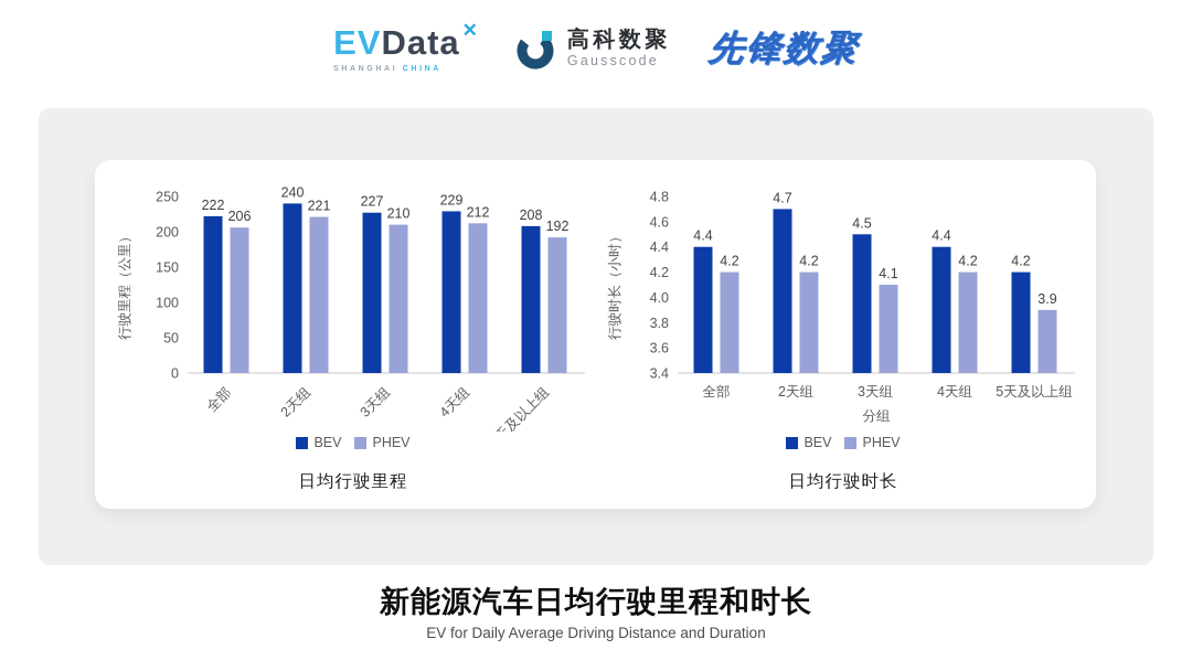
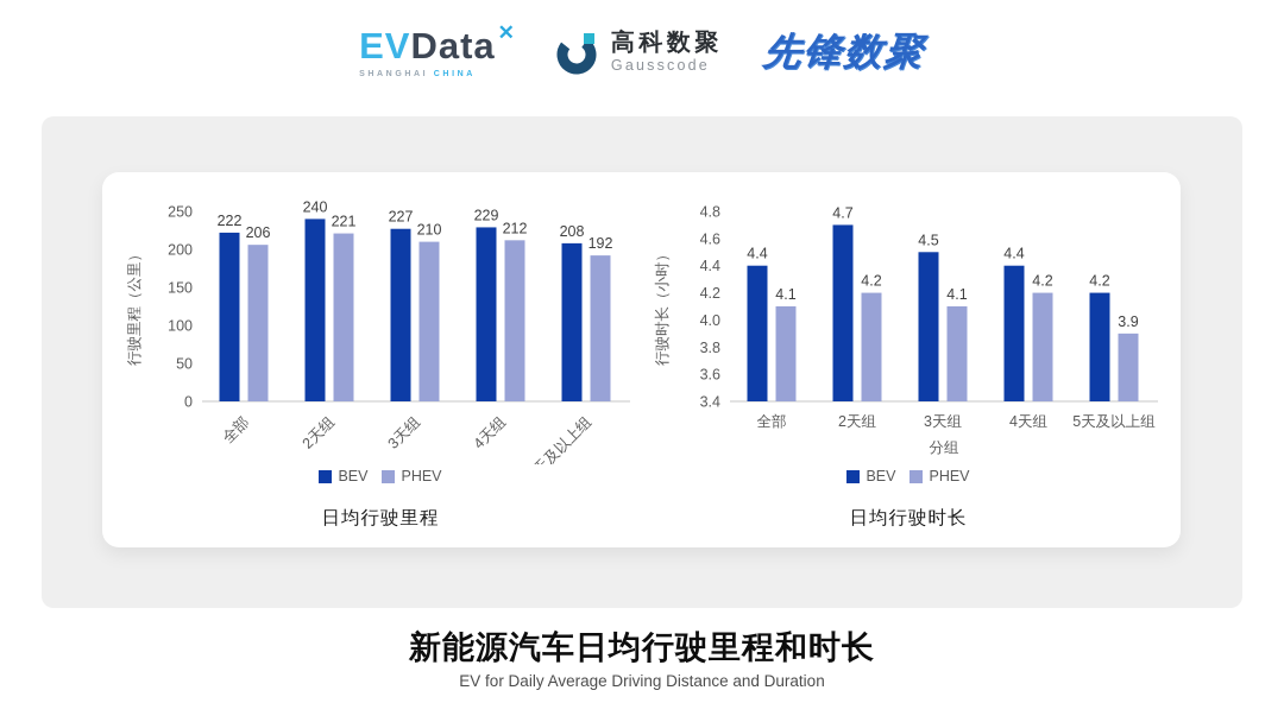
日均行驶时长/PHEV/全部: 4.2 -> 4.1
